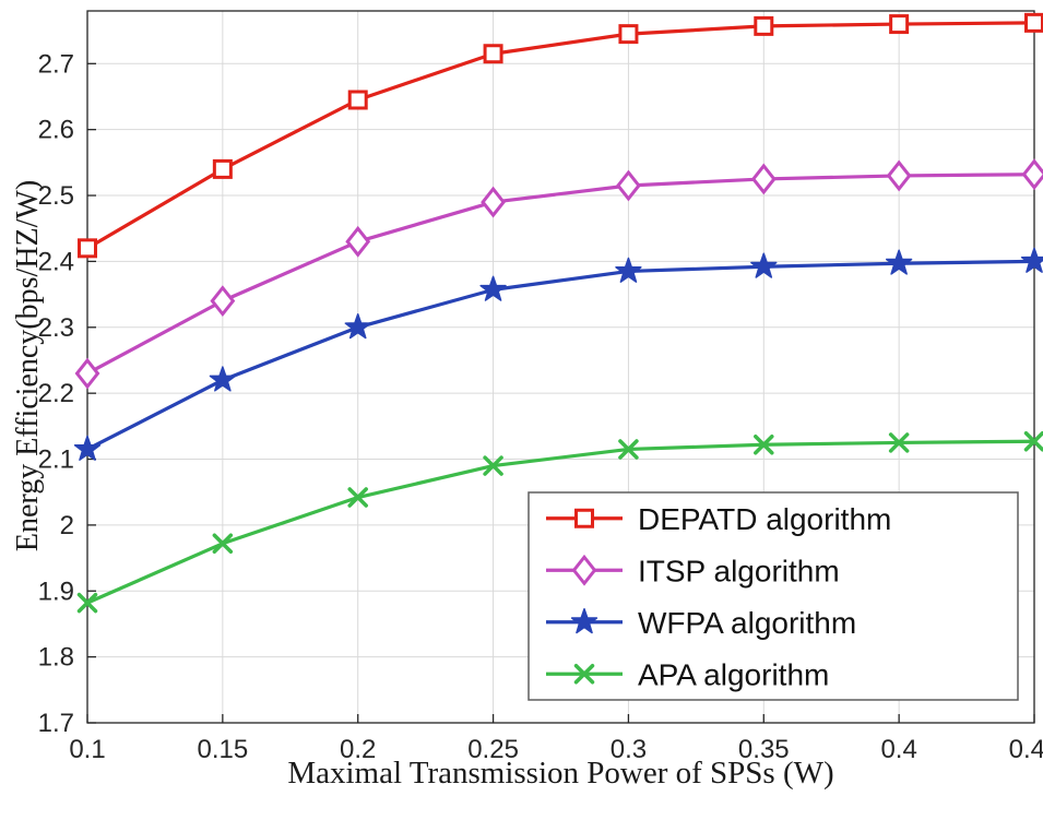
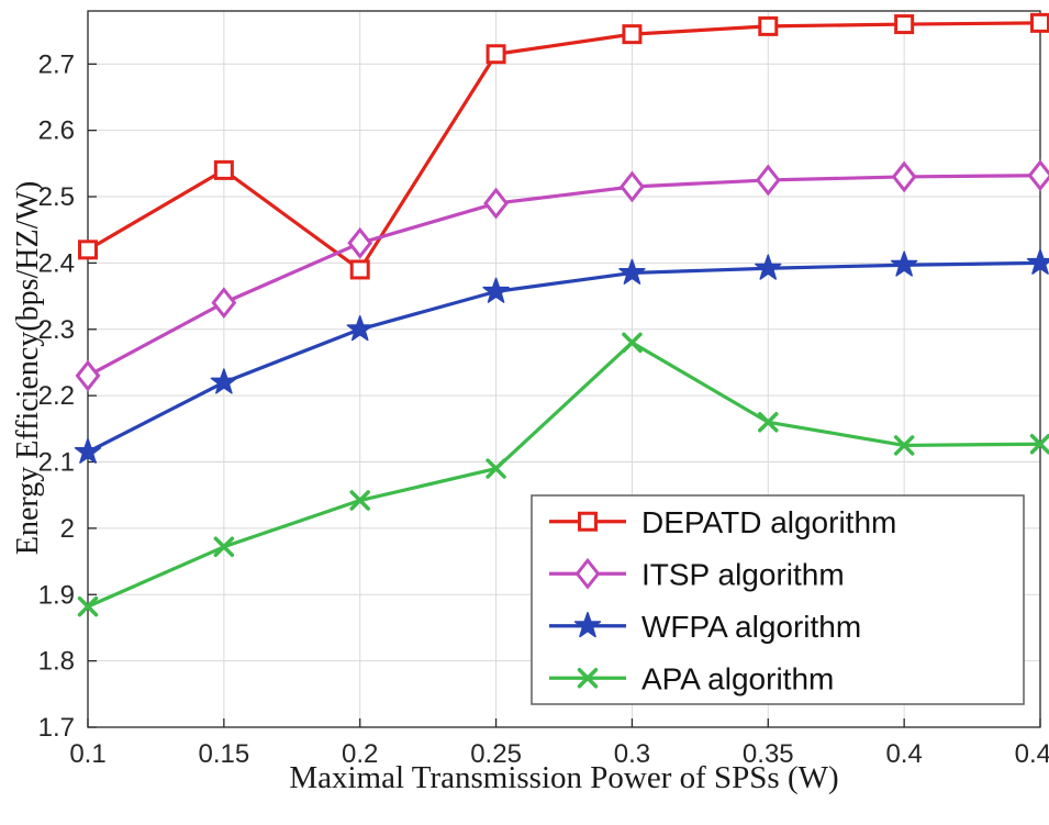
DEPATD algorithm/0.2: 2.65 -> 2.39
APA algorithm/0.3: 2.12 -> 2.28
APA algorithm/0.35: 2.12 -> 2.16
